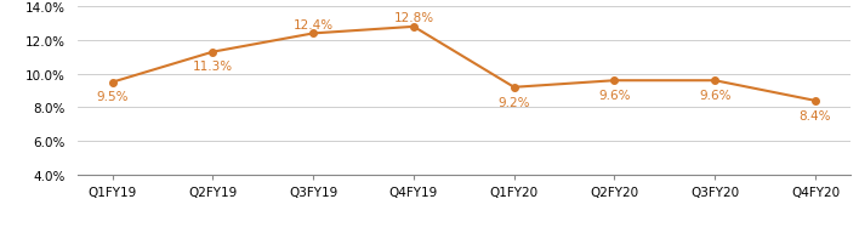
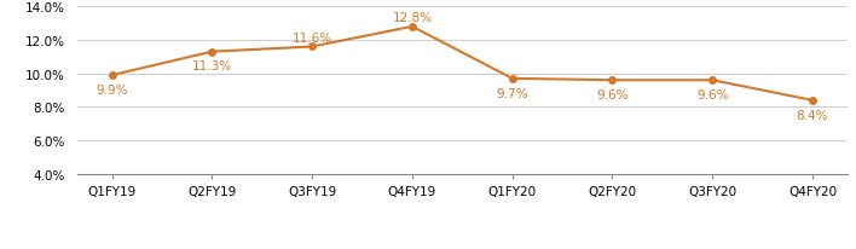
Q1FY19: 9.5% -> 9.9%
Q3FY19: 12.4% -> 11.6%
Q1FY20: 9.2% -> 9.7%
